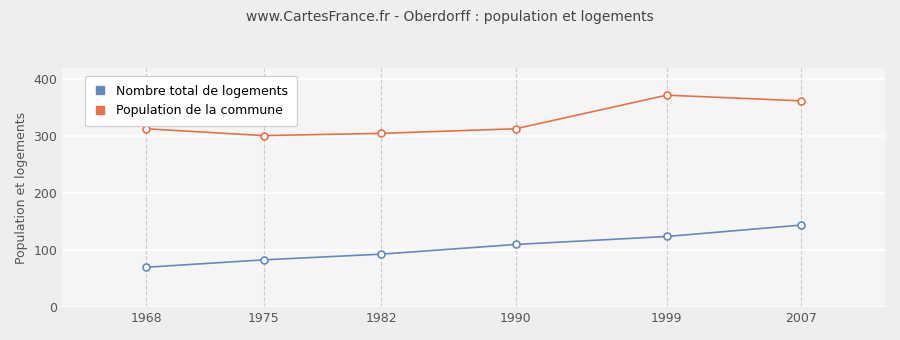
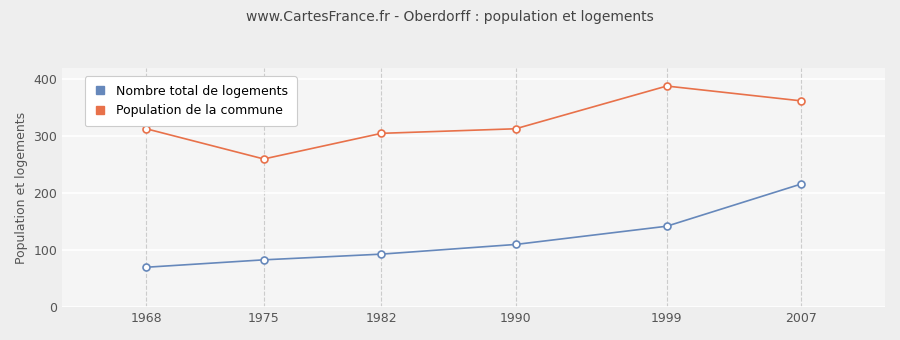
Population de la commune/1975: 301 -> 260
Nombre total de logements/1999: 124 -> 142
Population de la commune/1999: 372 -> 388
Nombre total de logements/2007: 144 -> 216
